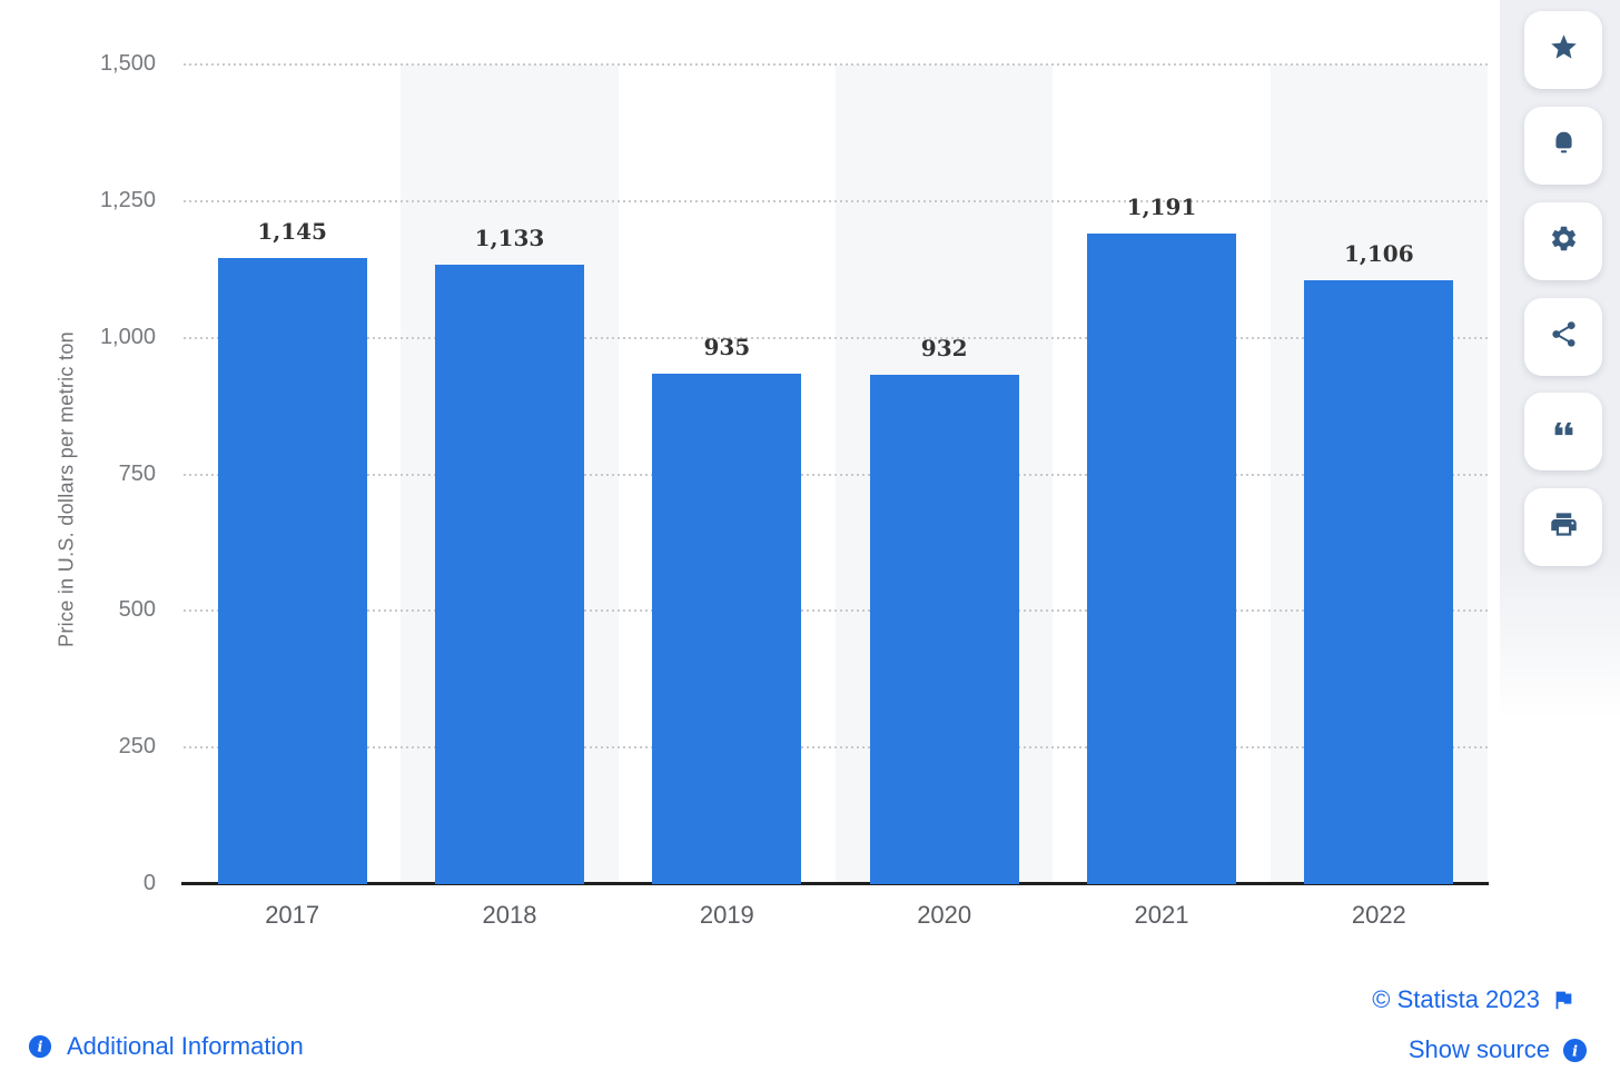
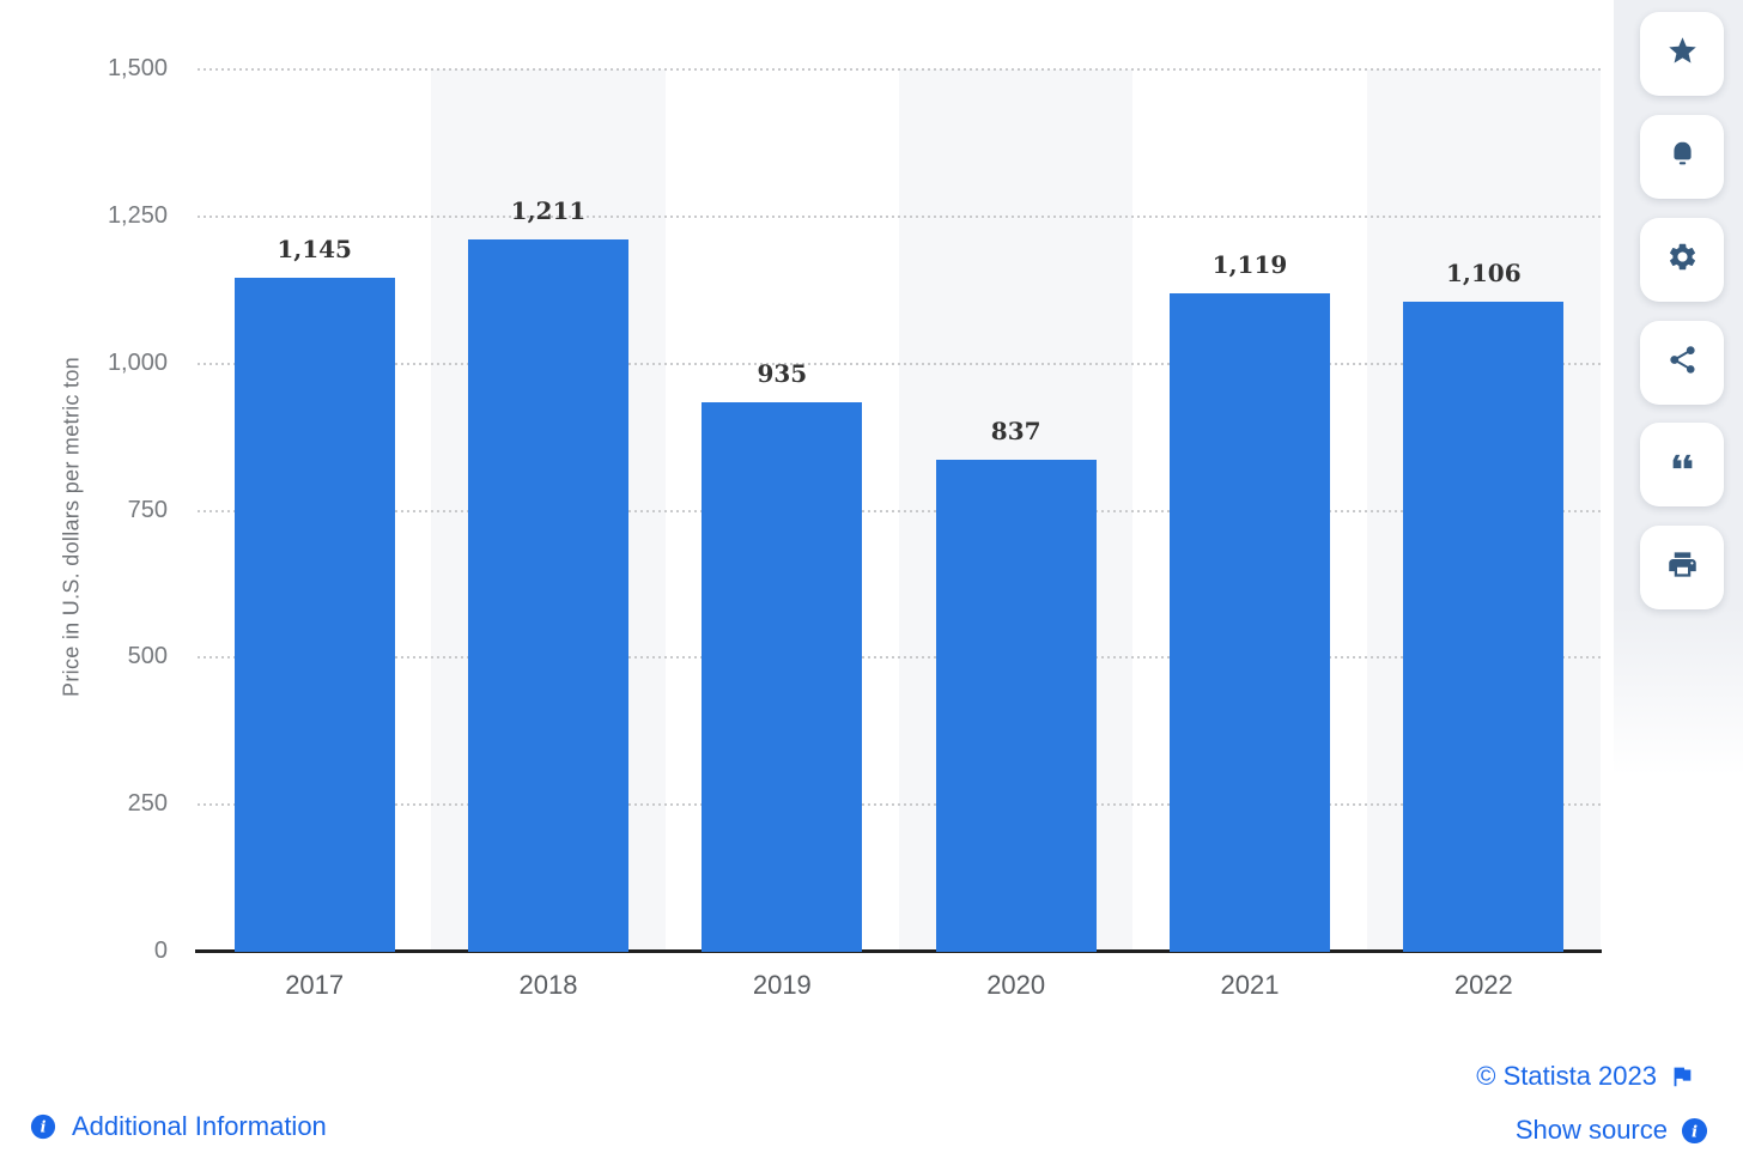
2018: 1,133 -> 1,211
2020: 932 -> 837
2021: 1,191 -> 1,119
